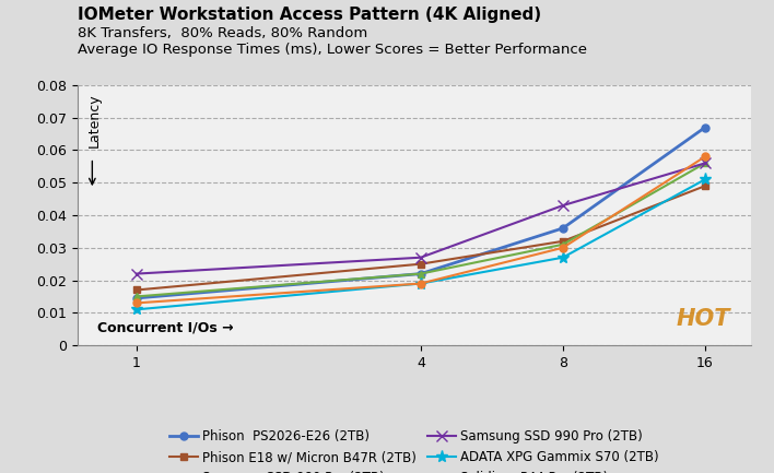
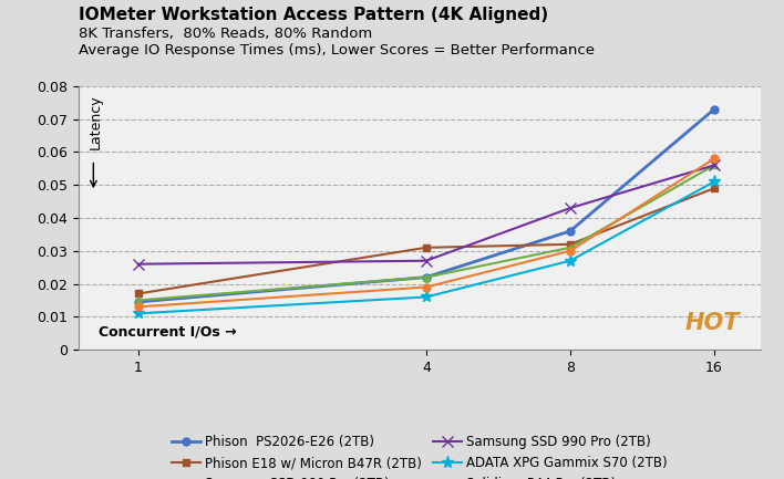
Samsung SSD 990 Pro (2TB)/1: 0.022 -> 0.026
Phison E18 w/ Micron B47R (2TB)/4: 0.025 -> 0.031
ADATA XPG Gammix S70 (2TB)/4: 0.019 -> 0.016
Phison PS2026-E26 (2TB)/16: 0.0670 -> 0.0730
